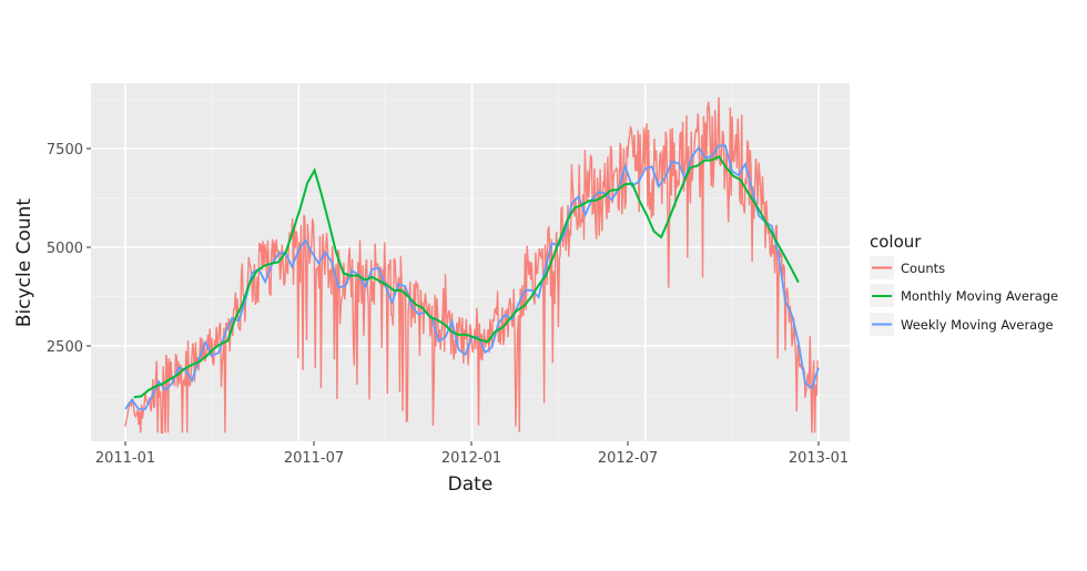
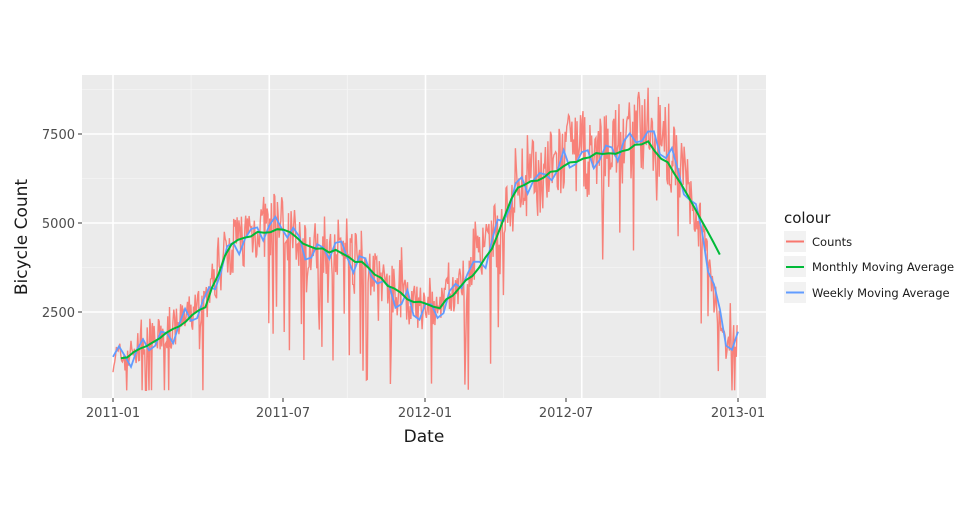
Weekly Moving Average/2011-01: 800 -> 1200
Monthly Moving Average/2011-07: 7100 -> 4800
Monthly Moving Average/2012-07: 5100 -> 6900
